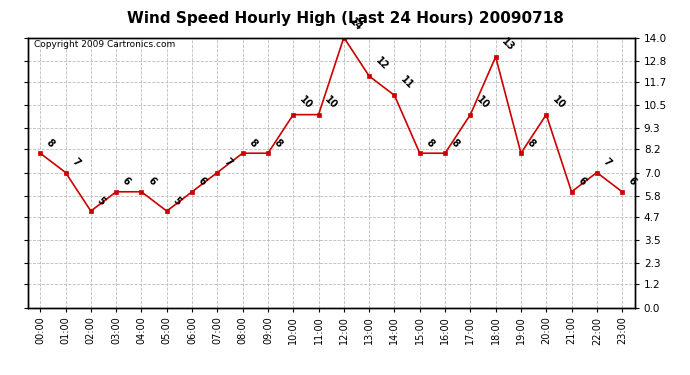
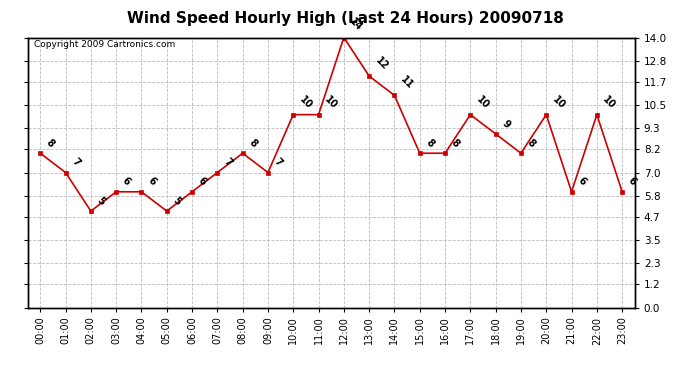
09:00: 8 -> 7
18:00: 13 -> 9
22:00: 7 -> 10
